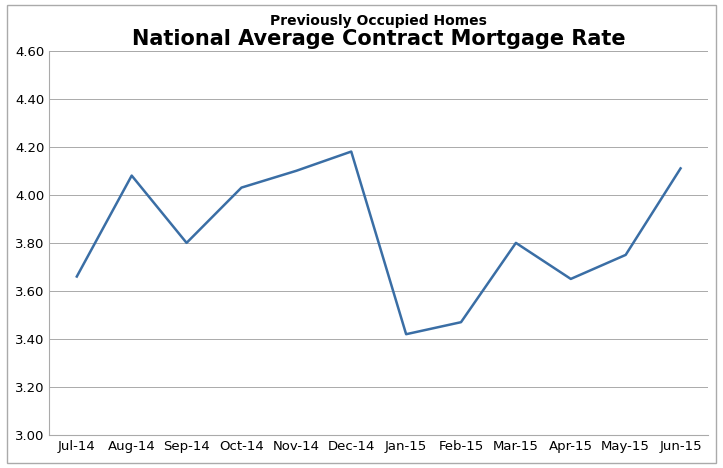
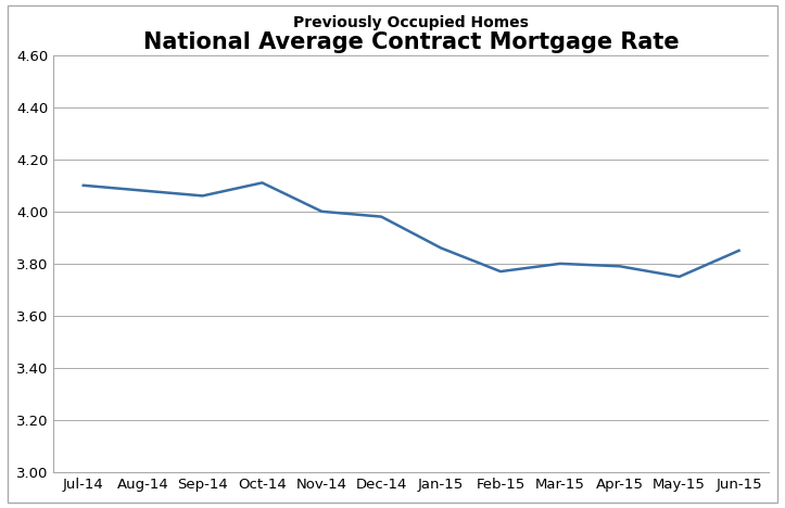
Jul-14: 3.66 -> 4.10
Sep-14: 3.80 -> 4.06
Oct-14: 4.03 -> 4.11
Nov-14: 4.10 -> 4.00
Dec-14: 4.18 -> 3.98
Jan-15: 3.42 -> 3.86
Feb-15: 3.47 -> 3.77
Apr-15: 3.65 -> 3.79
Jun-15: 4.11 -> 3.85
